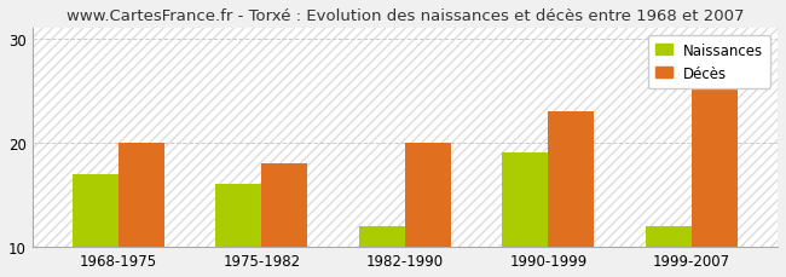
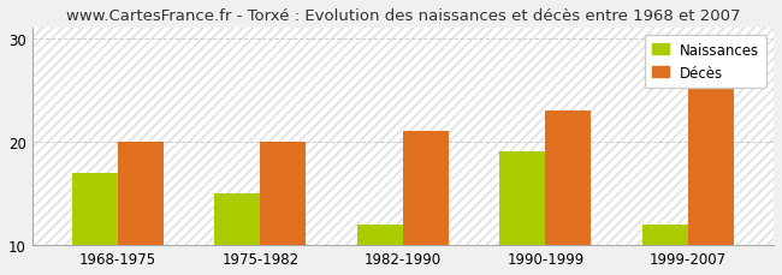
Naissances/1975-1982: 16 -> 15
Décès/1975-1982: 18 -> 20
Décès/1982-1990: 20 -> 21
